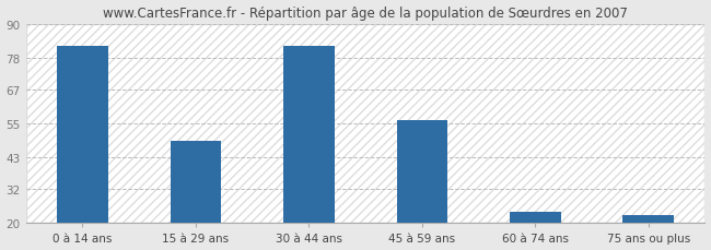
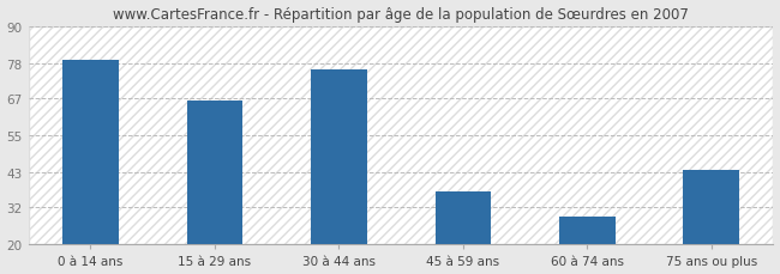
0 à 14 ans: 82 -> 79
15 à 29 ans: 49 -> 66
30 à 44 ans: 82 -> 76
45 à 59 ans: 56 -> 37
60 à 74 ans: 24 -> 29
75 ans ou plus: 23 -> 44
